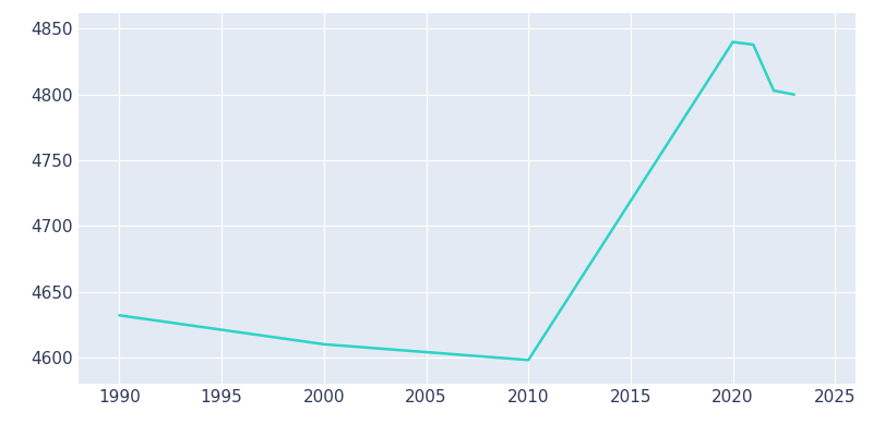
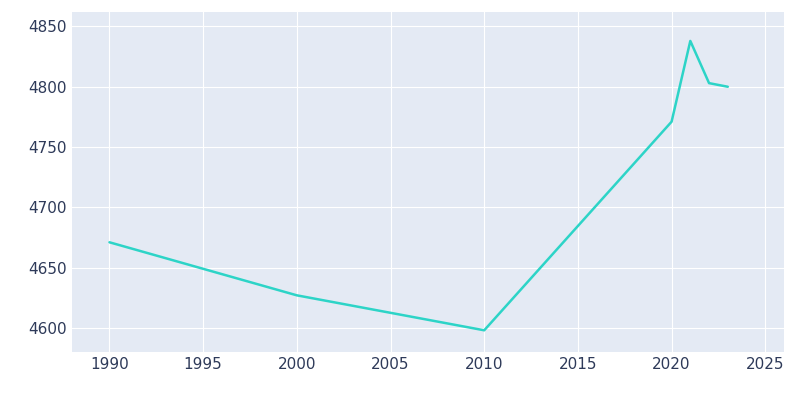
1990: 4632 -> 4671
2000: 4610 -> 4627
2020: 4840 -> 4771
